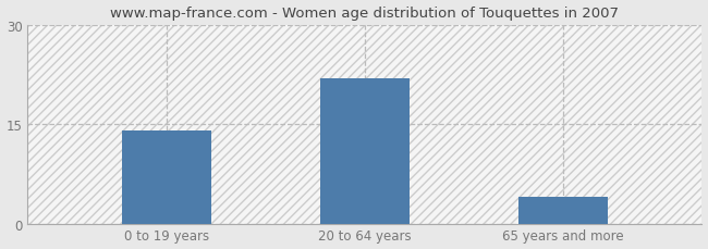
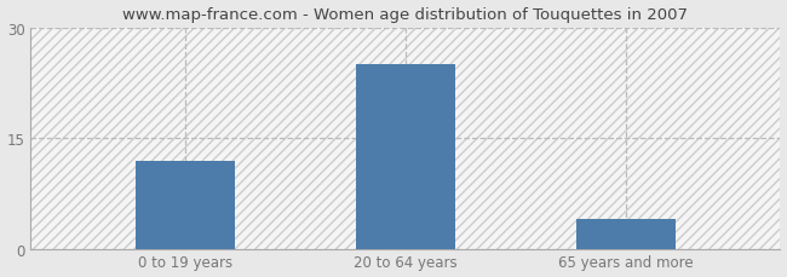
0 to 19 years: 14 -> 12
20 to 64 years: 22 -> 25
